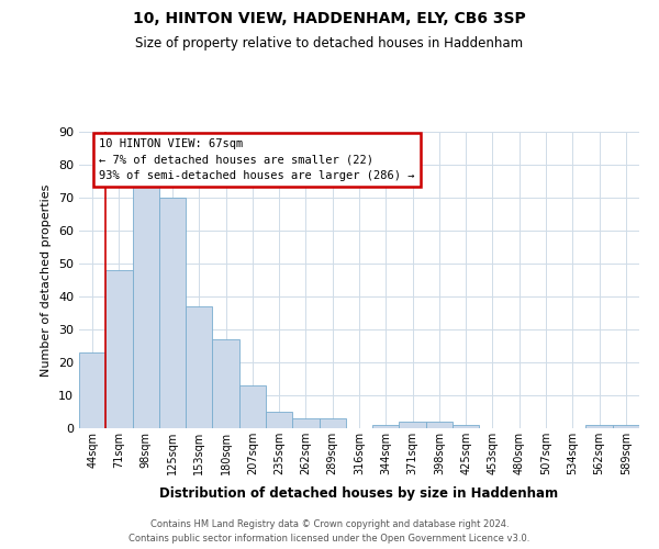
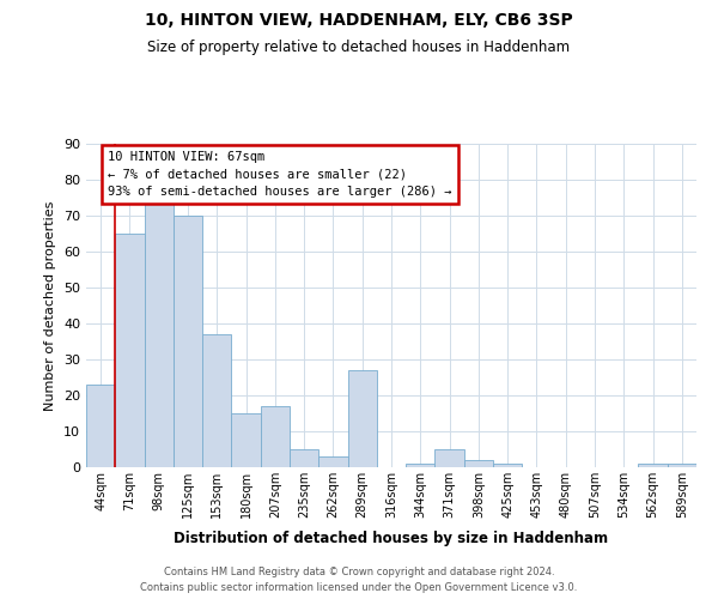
71sqm: 48 -> 65
180sqm: 27 -> 15
207sqm: 13 -> 17
289sqm: 3 -> 27
371sqm: 2 -> 5
